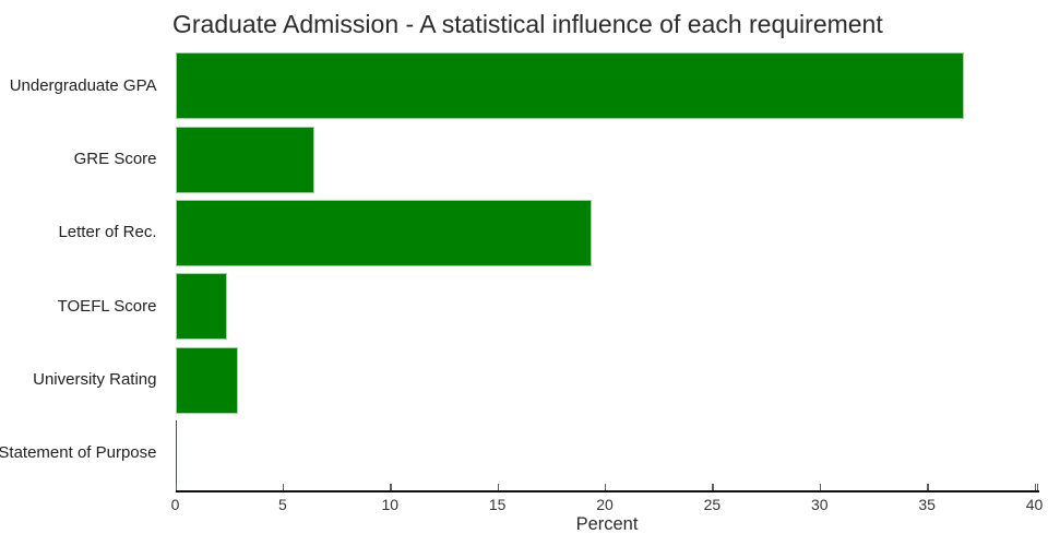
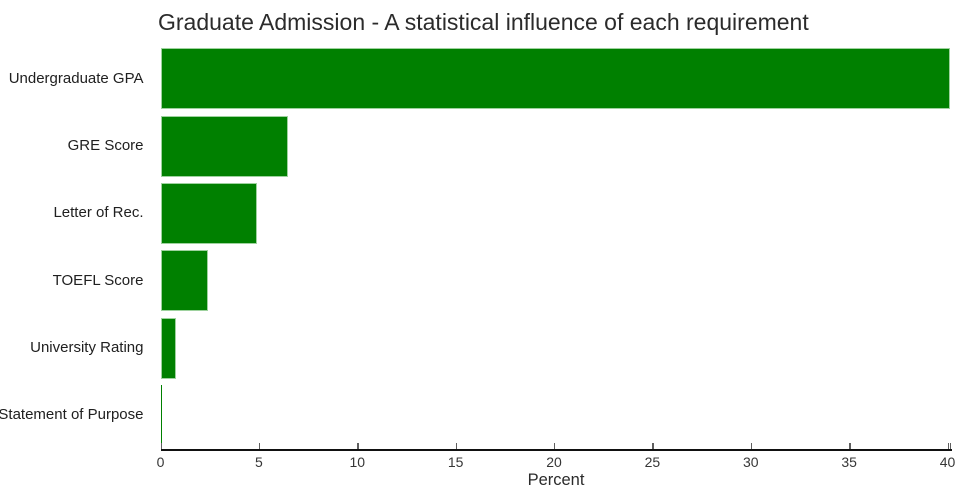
Undergraduate GPA: 36.7 -> 40.1
Letter of Rec.: 19.4 -> 4.9
University Rating: 2.9 -> 0.8
